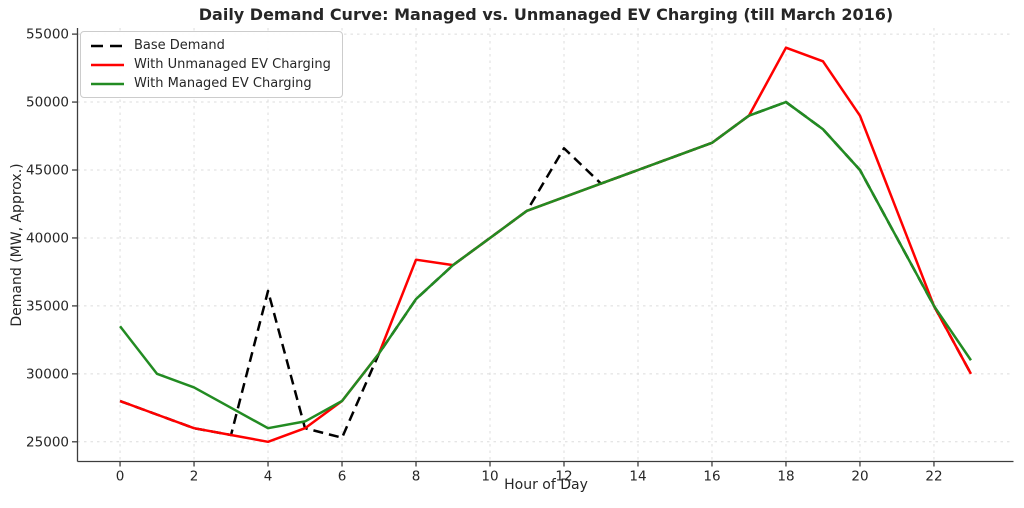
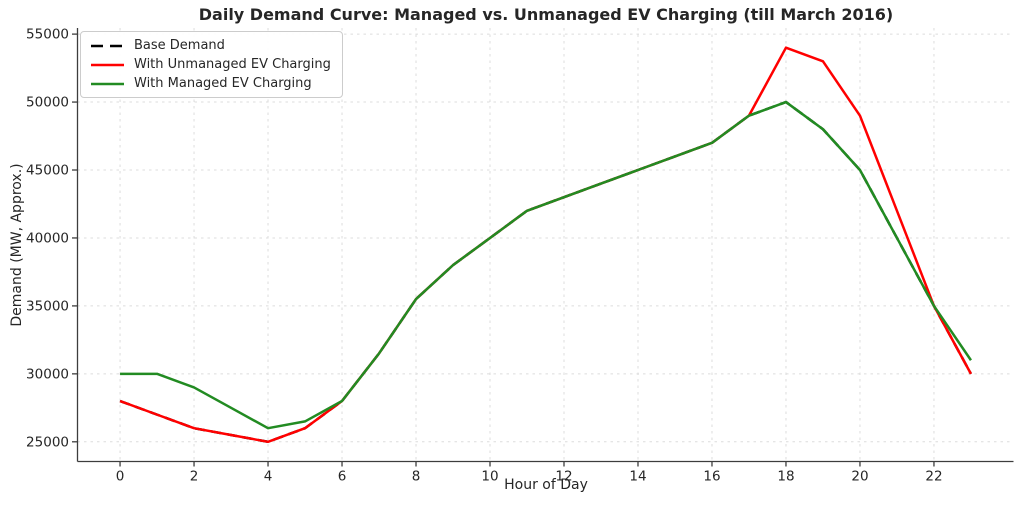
With Managed EV Charging/0: 33500 -> 30000
Base Demand/4: 36100 -> 25000
Base Demand/6: 25300 -> 28000
With Unmanaged EV Charging/8: 38400 -> 35500
Base Demand/12: 46600 -> 43000
